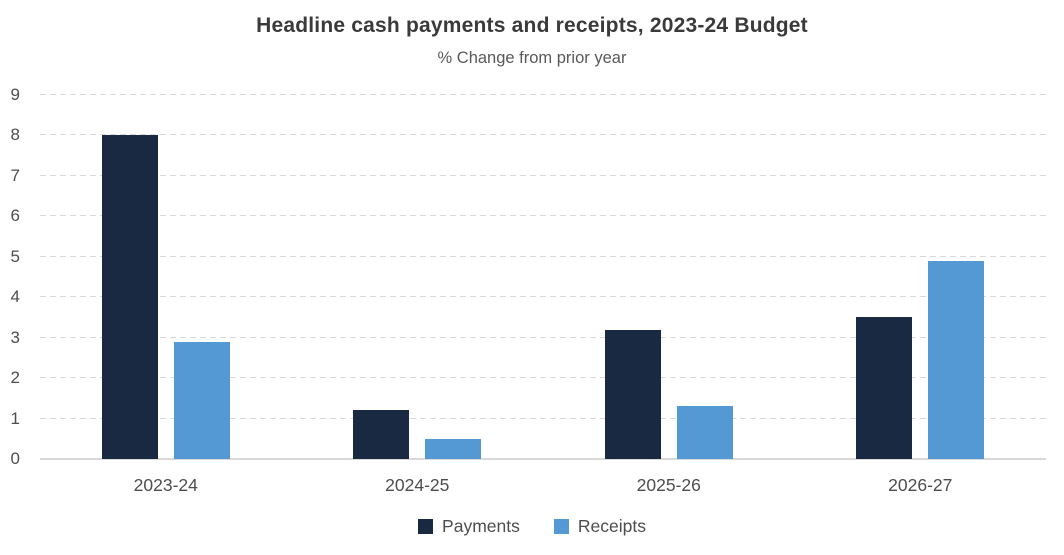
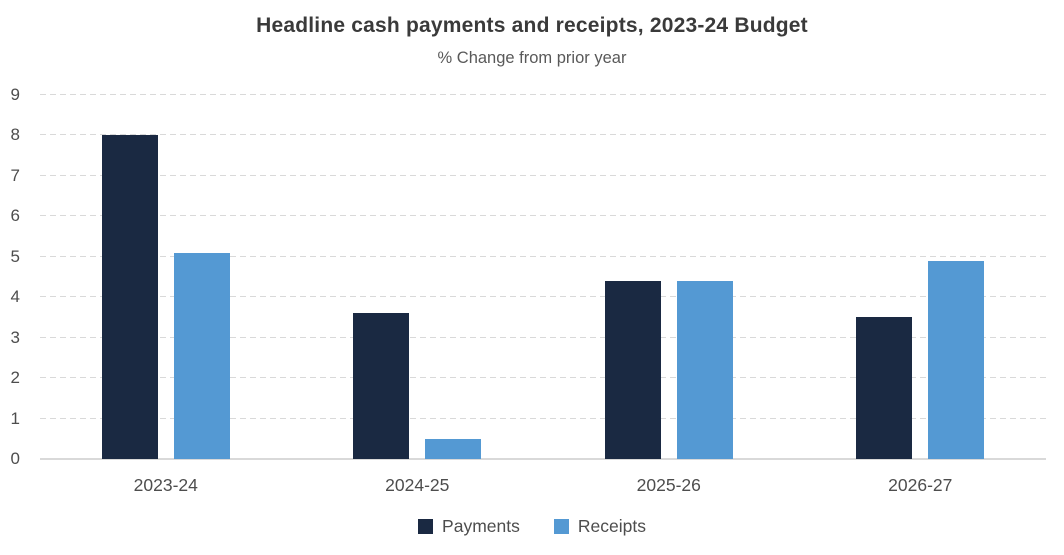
Receipts/2023-24: 2.9 -> 5.1
Payments/2024-25: 1.2 -> 3.6
Payments/2025-26: 3.2 -> 4.4
Receipts/2025-26: 1.3 -> 4.4
